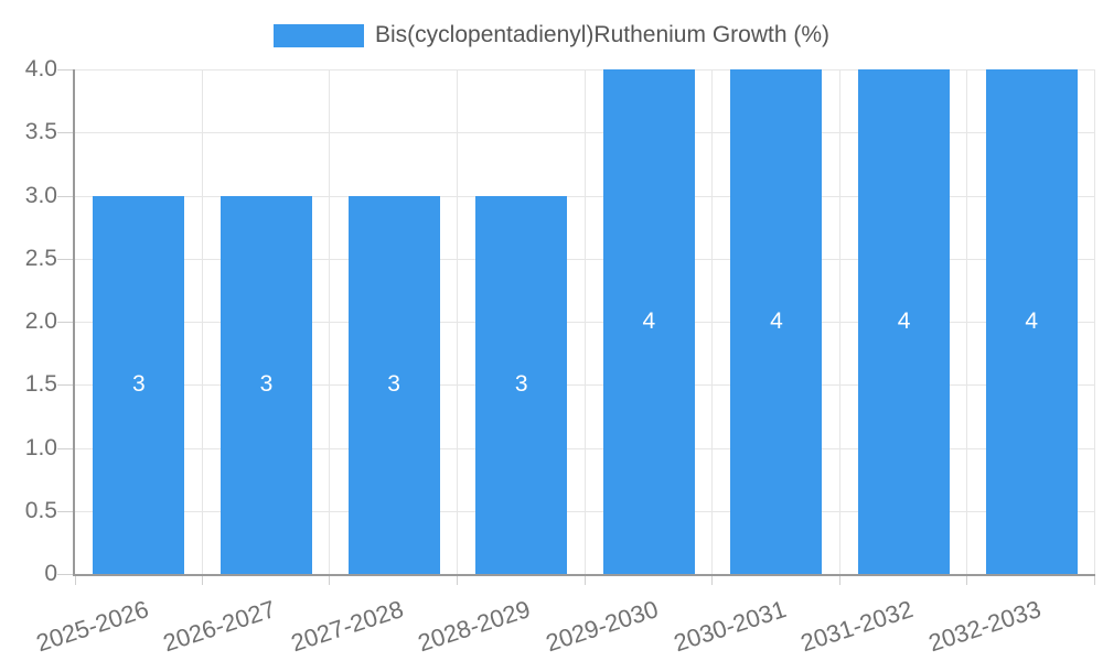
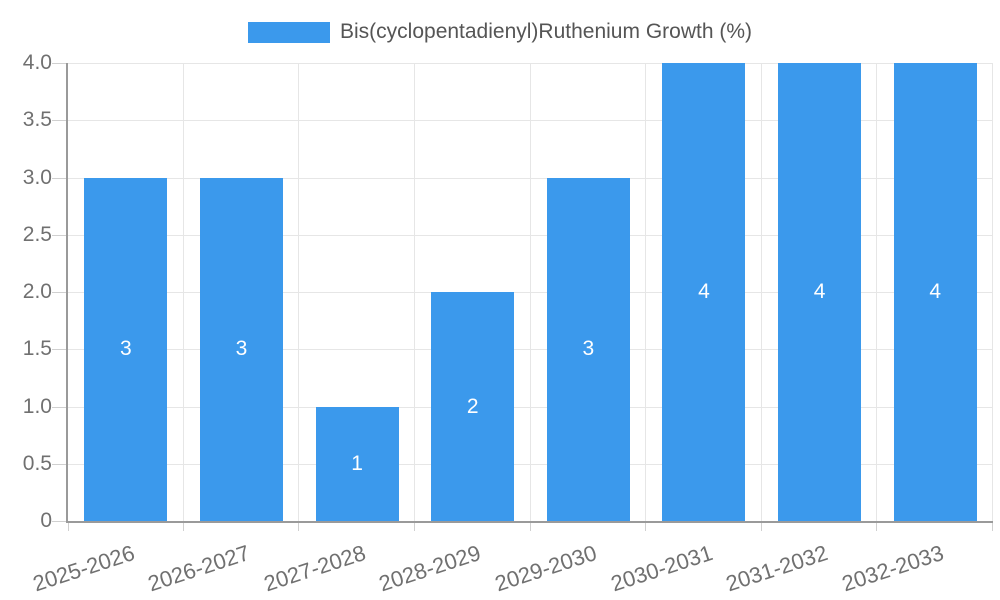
2027-2028: 3 -> 1
2028-2029: 3 -> 2
2029-2030: 4 -> 3
